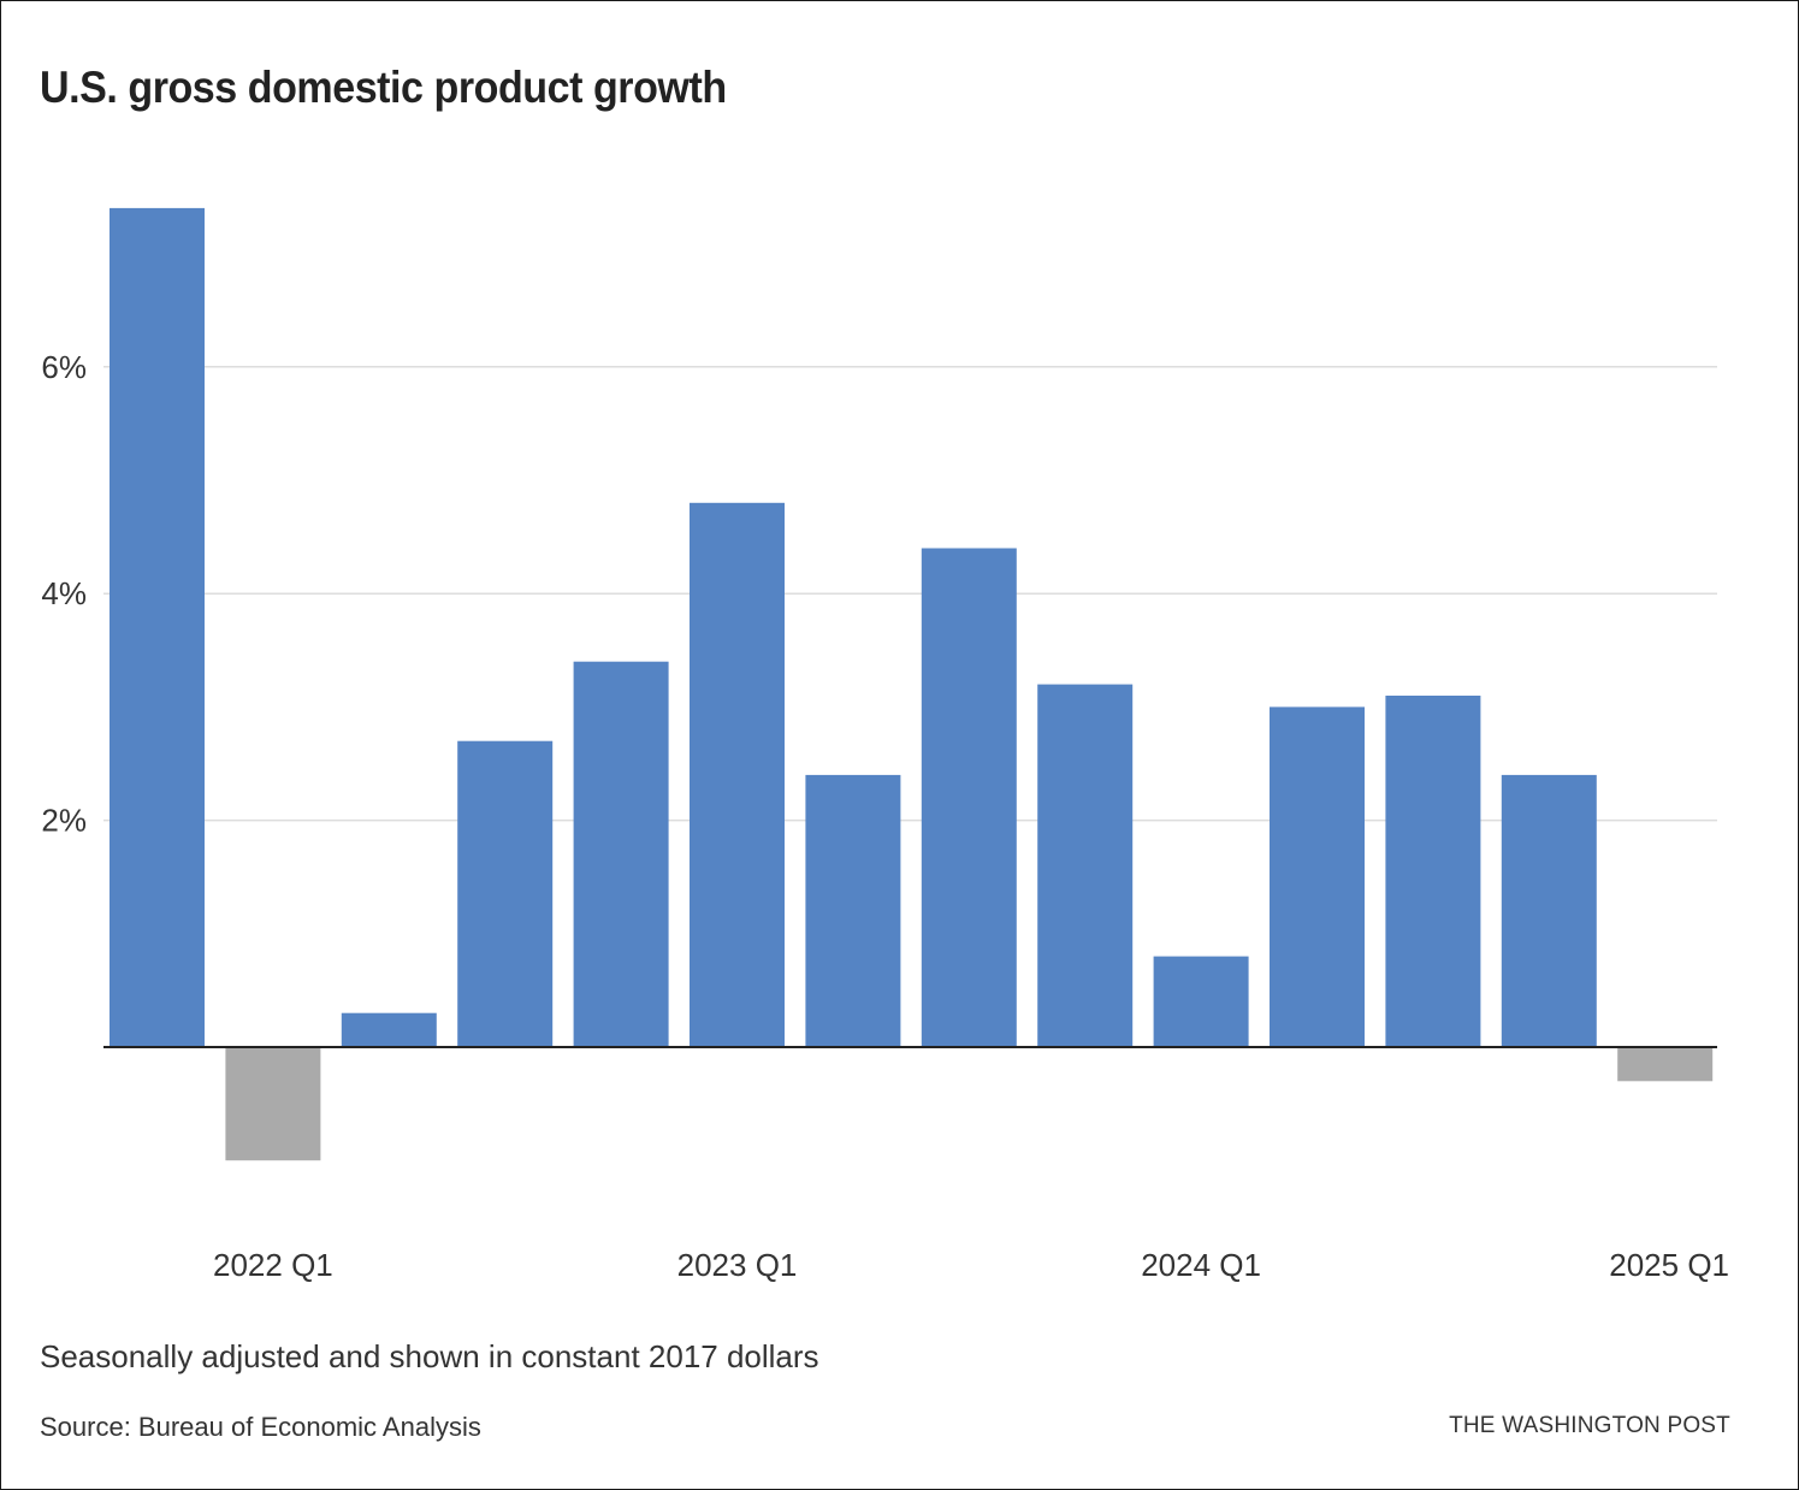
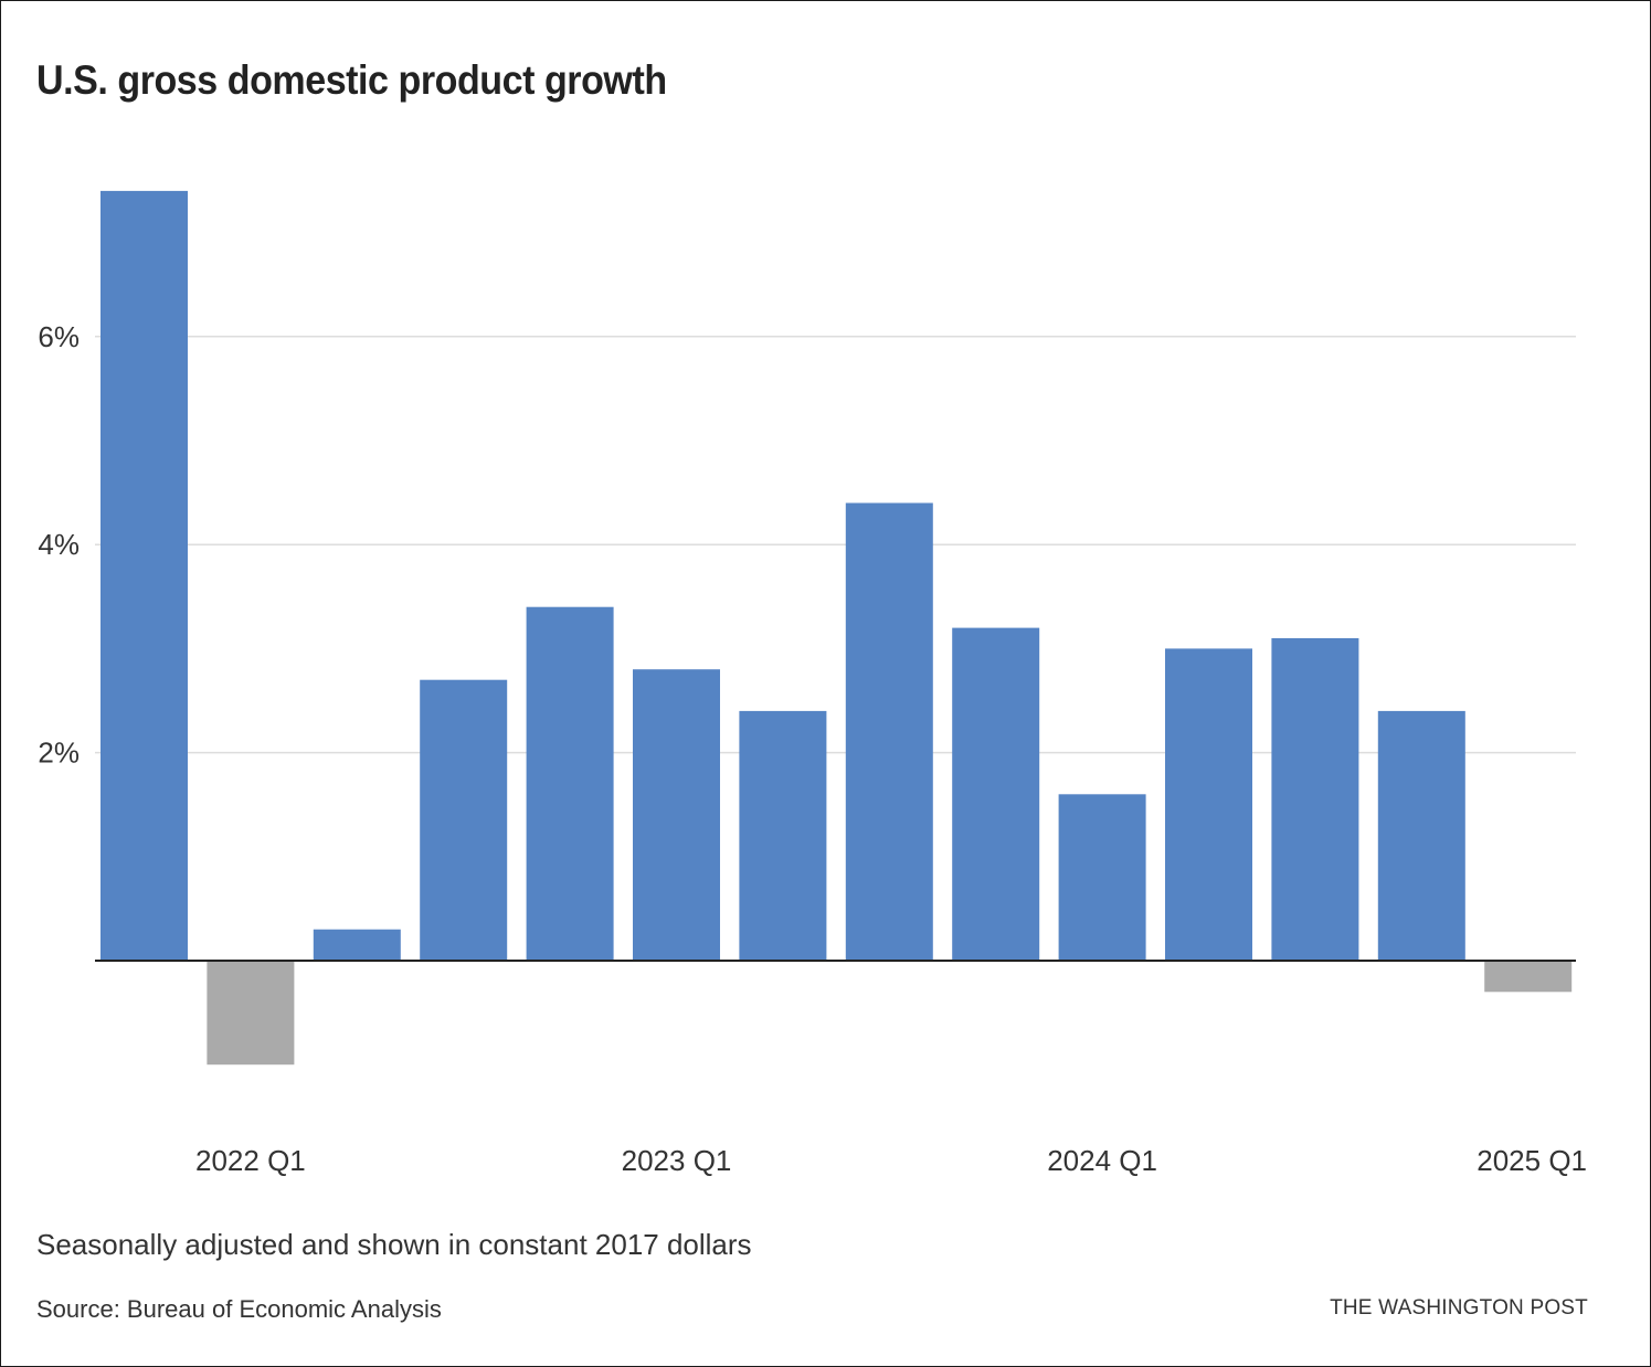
2023 Q1: 4.8% -> 2.8%
2024 Q1: 0.8% -> 1.6%
